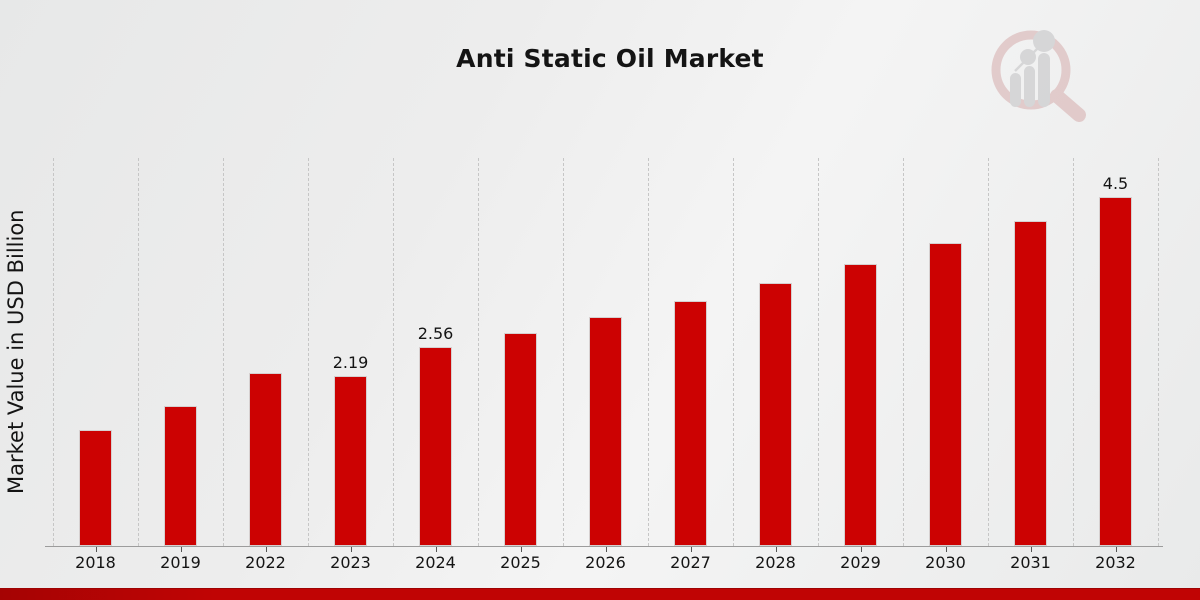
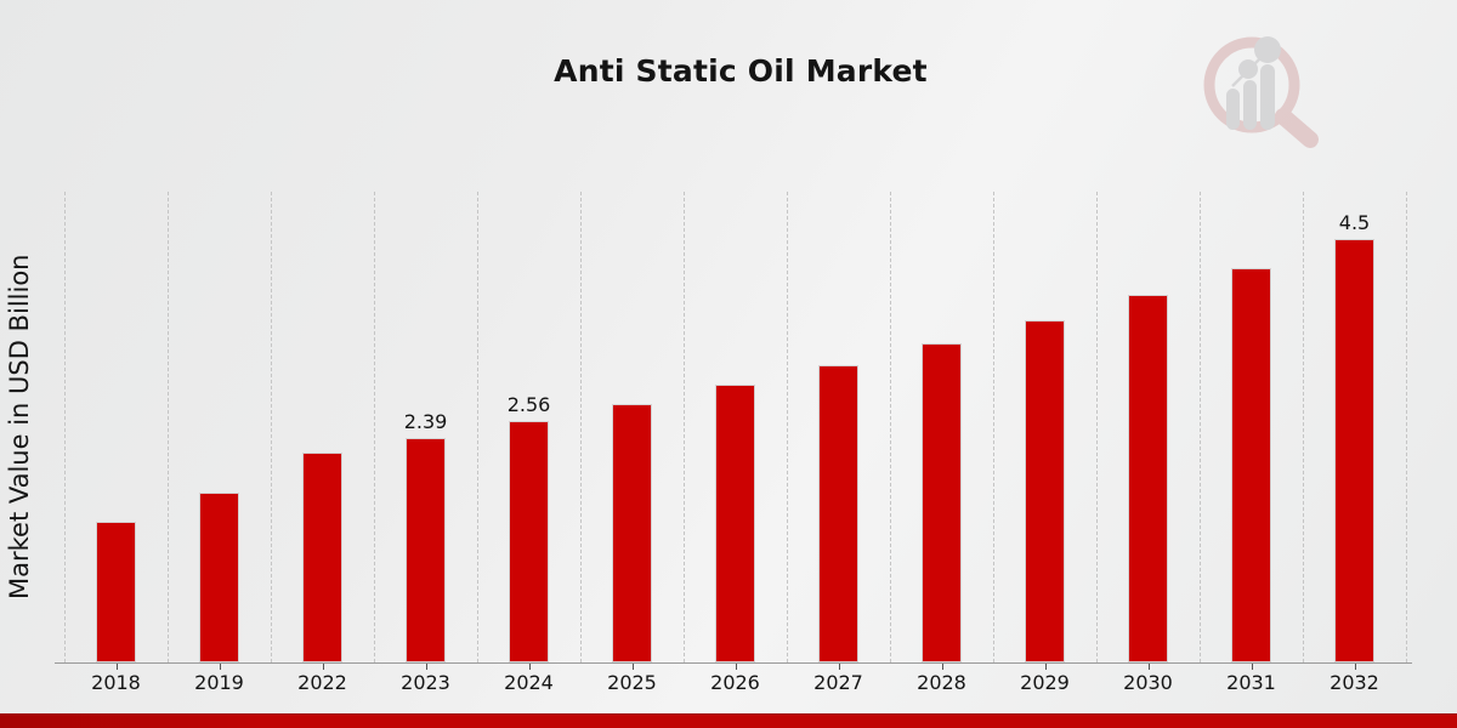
2023: 2.19 -> 2.39
